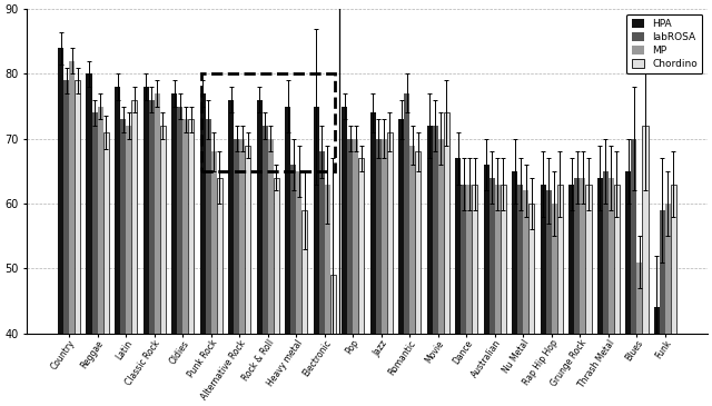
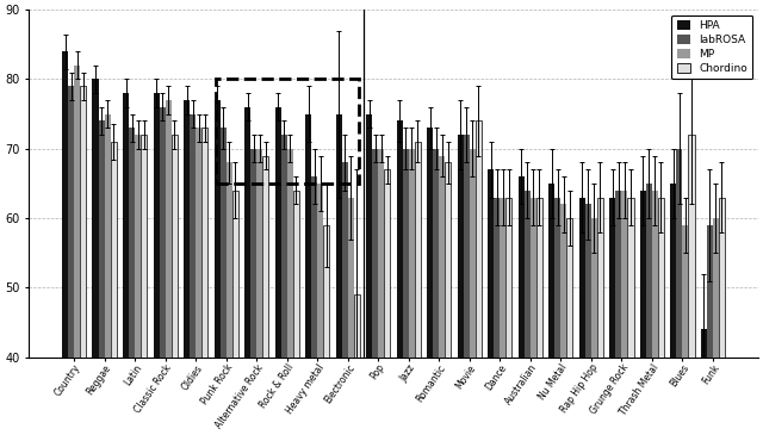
Chordino/Latin: 76 -> 72
labROSA/Romantic: 77 -> 70
MP/Blues: 51 -> 59
